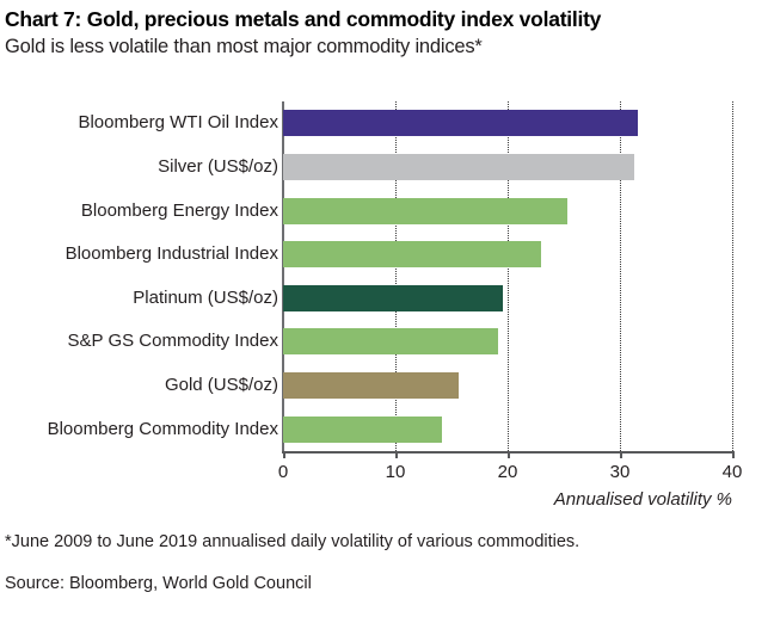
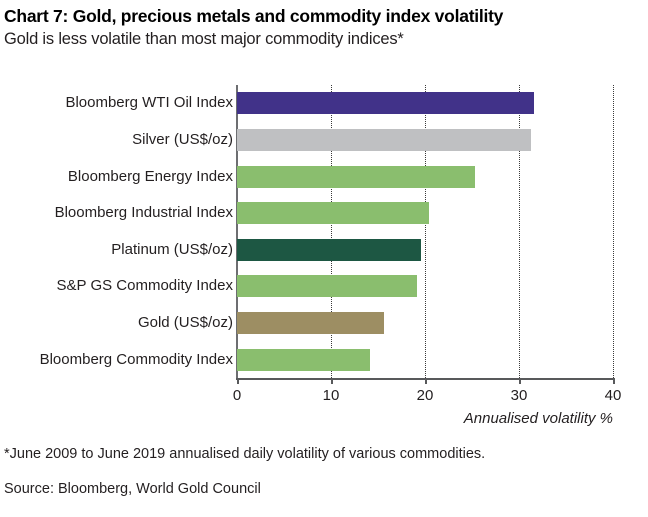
Bloomberg Industrial Index: 23 -> 20
